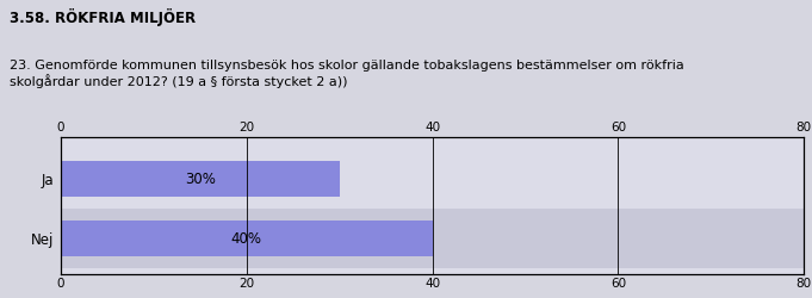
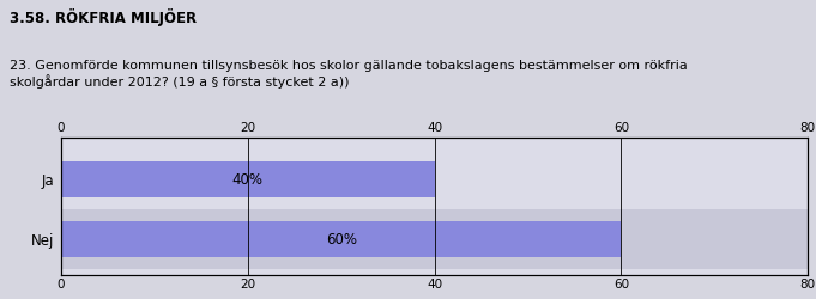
Ja: 30% -> 40%
Nej: 40% -> 60%
